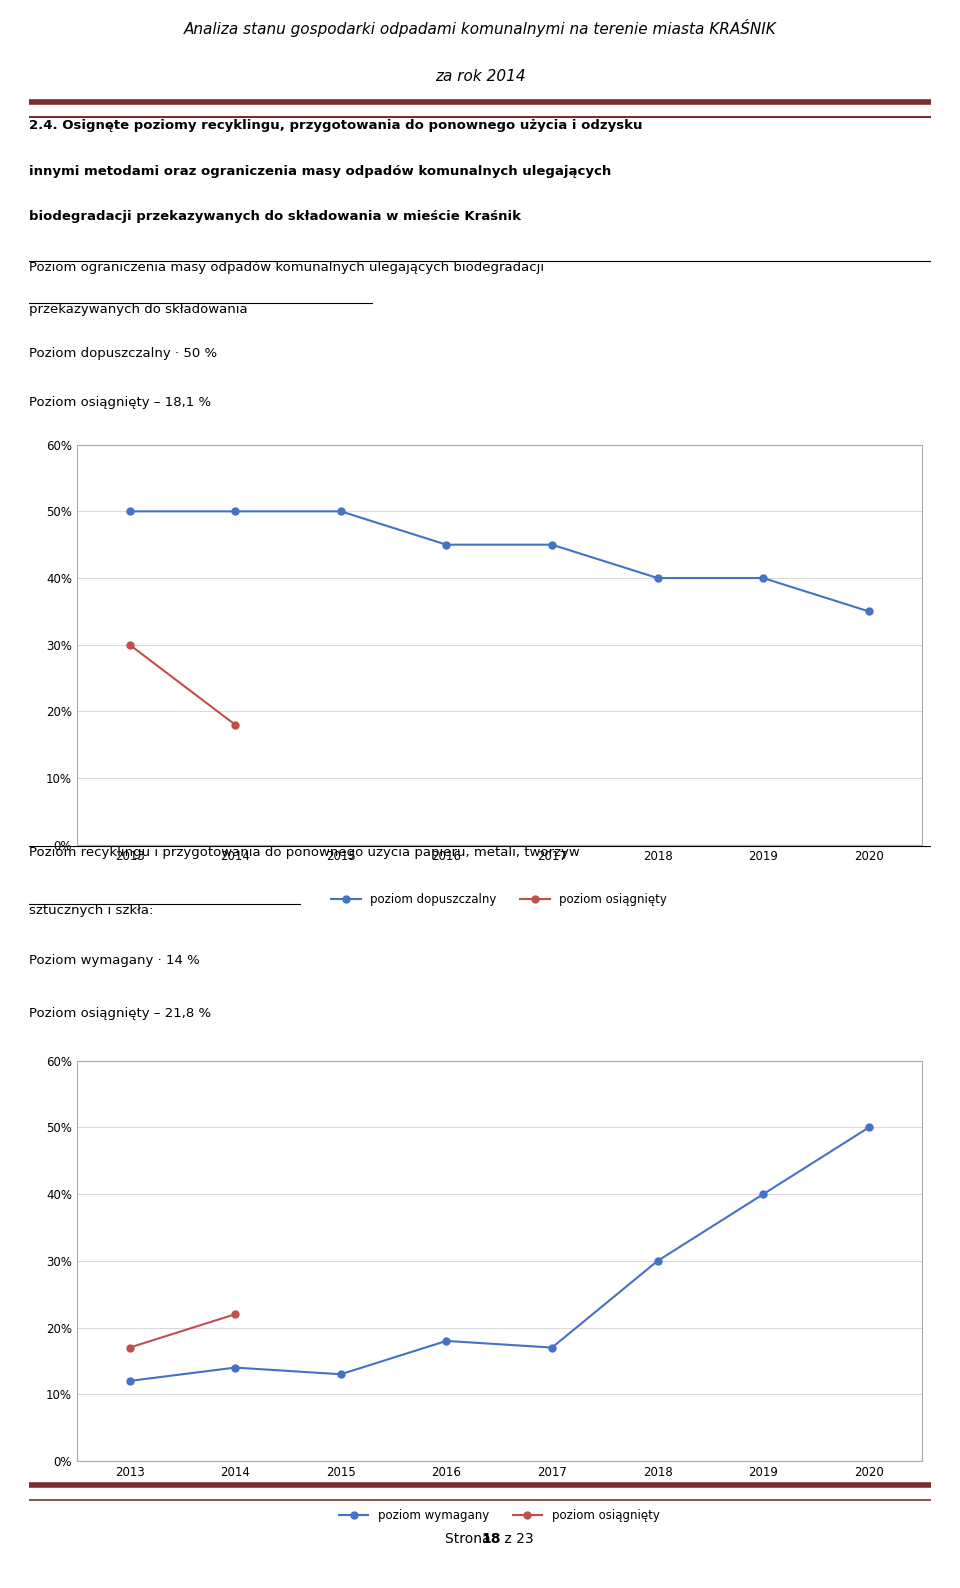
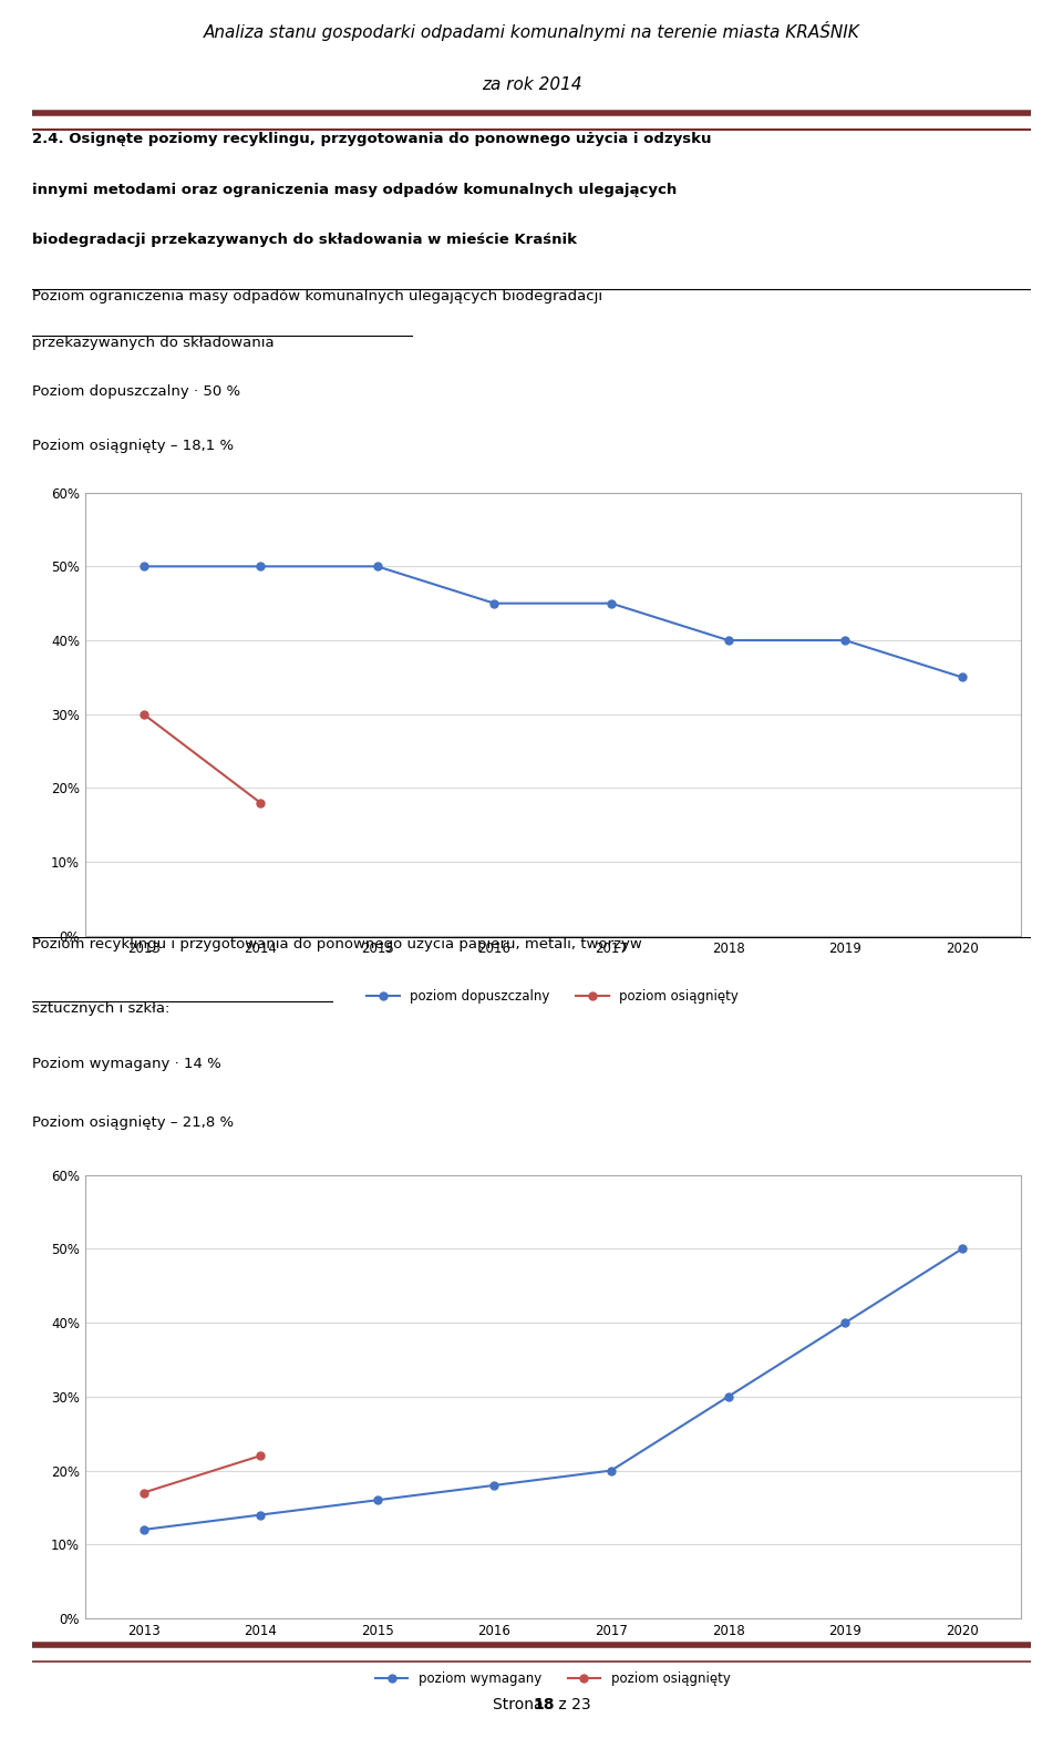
2015: 13% -> 16%
2017: 17% -> 20%
